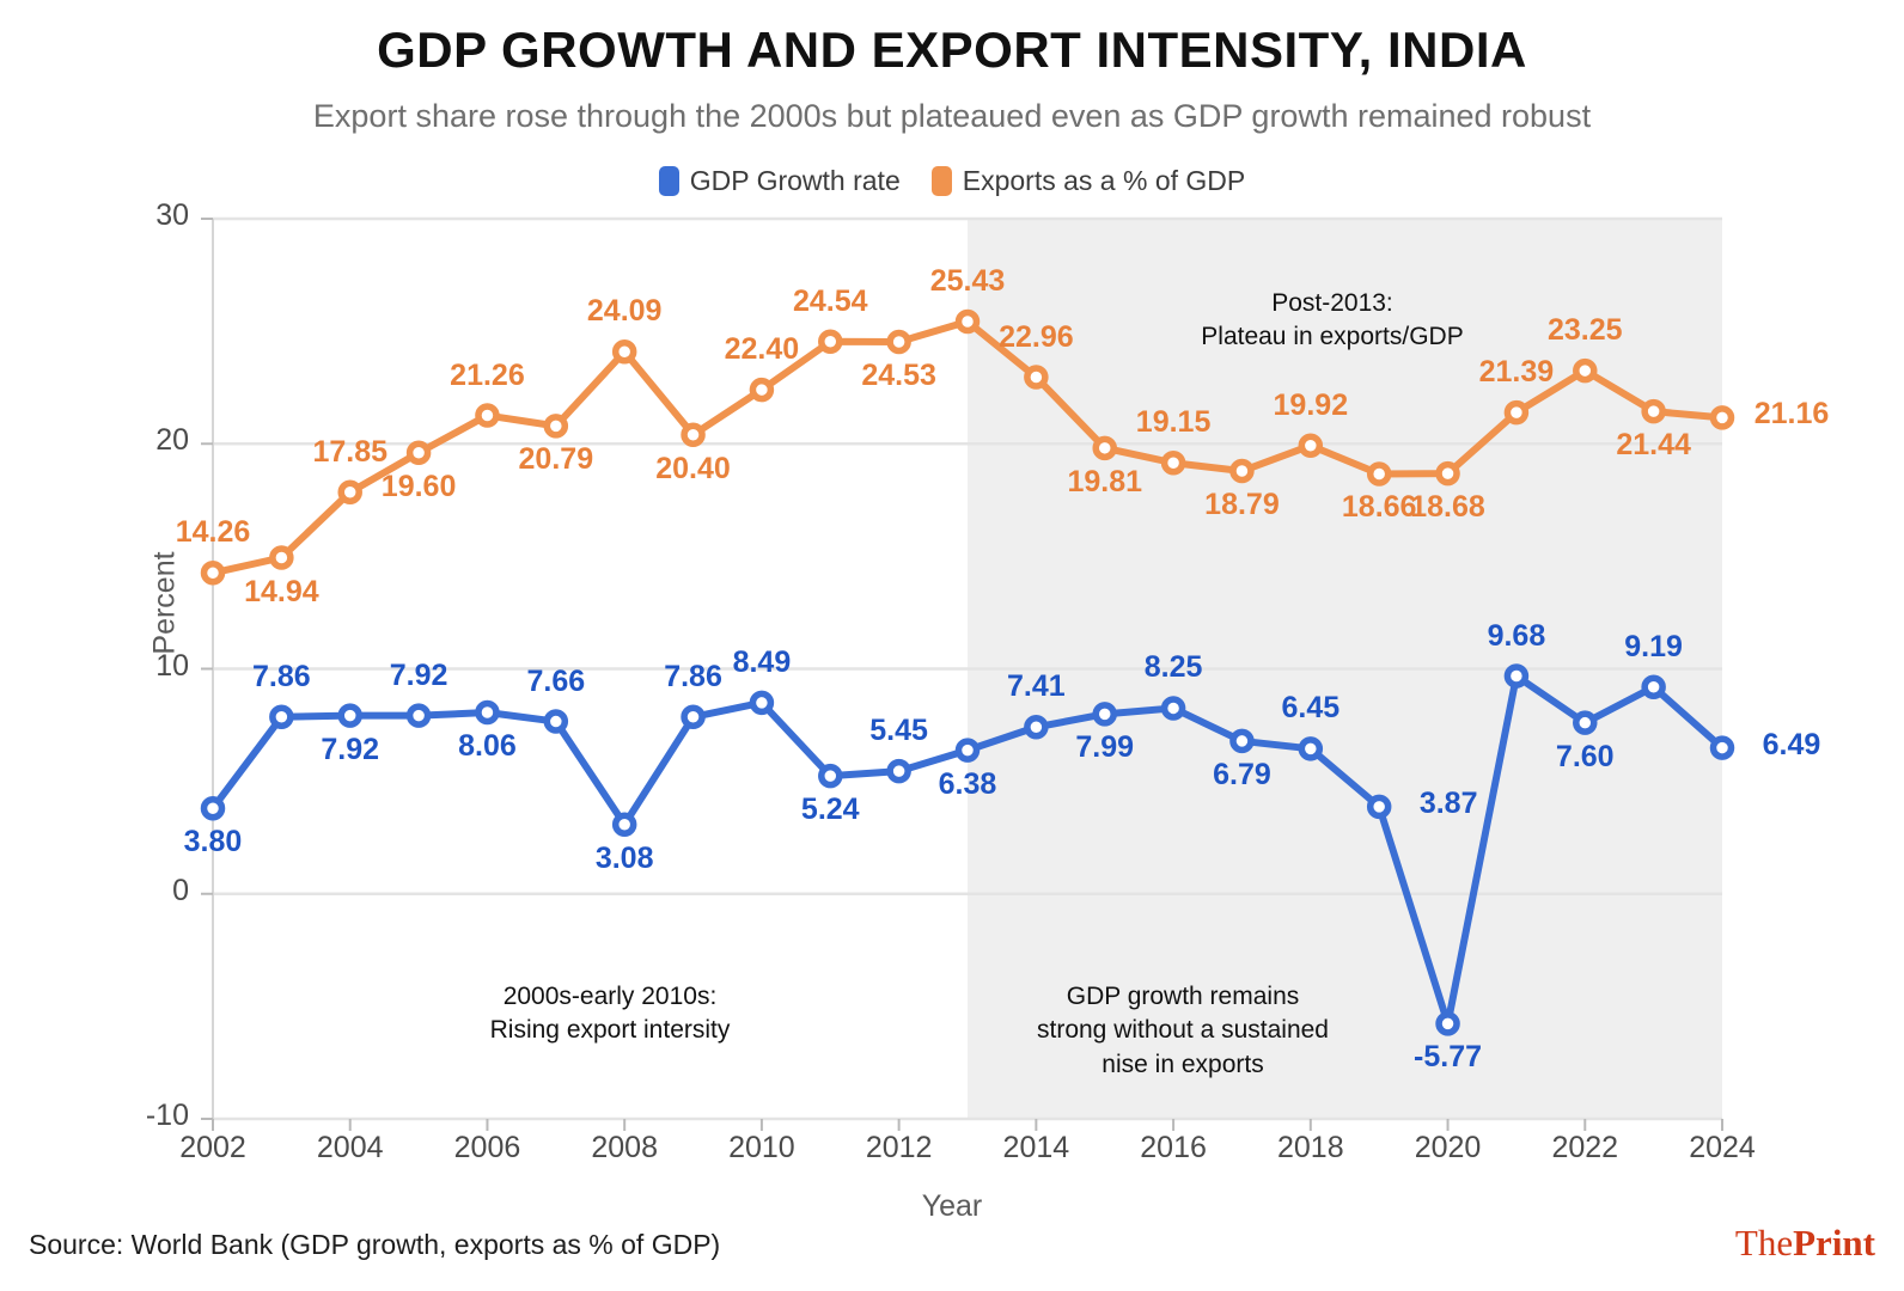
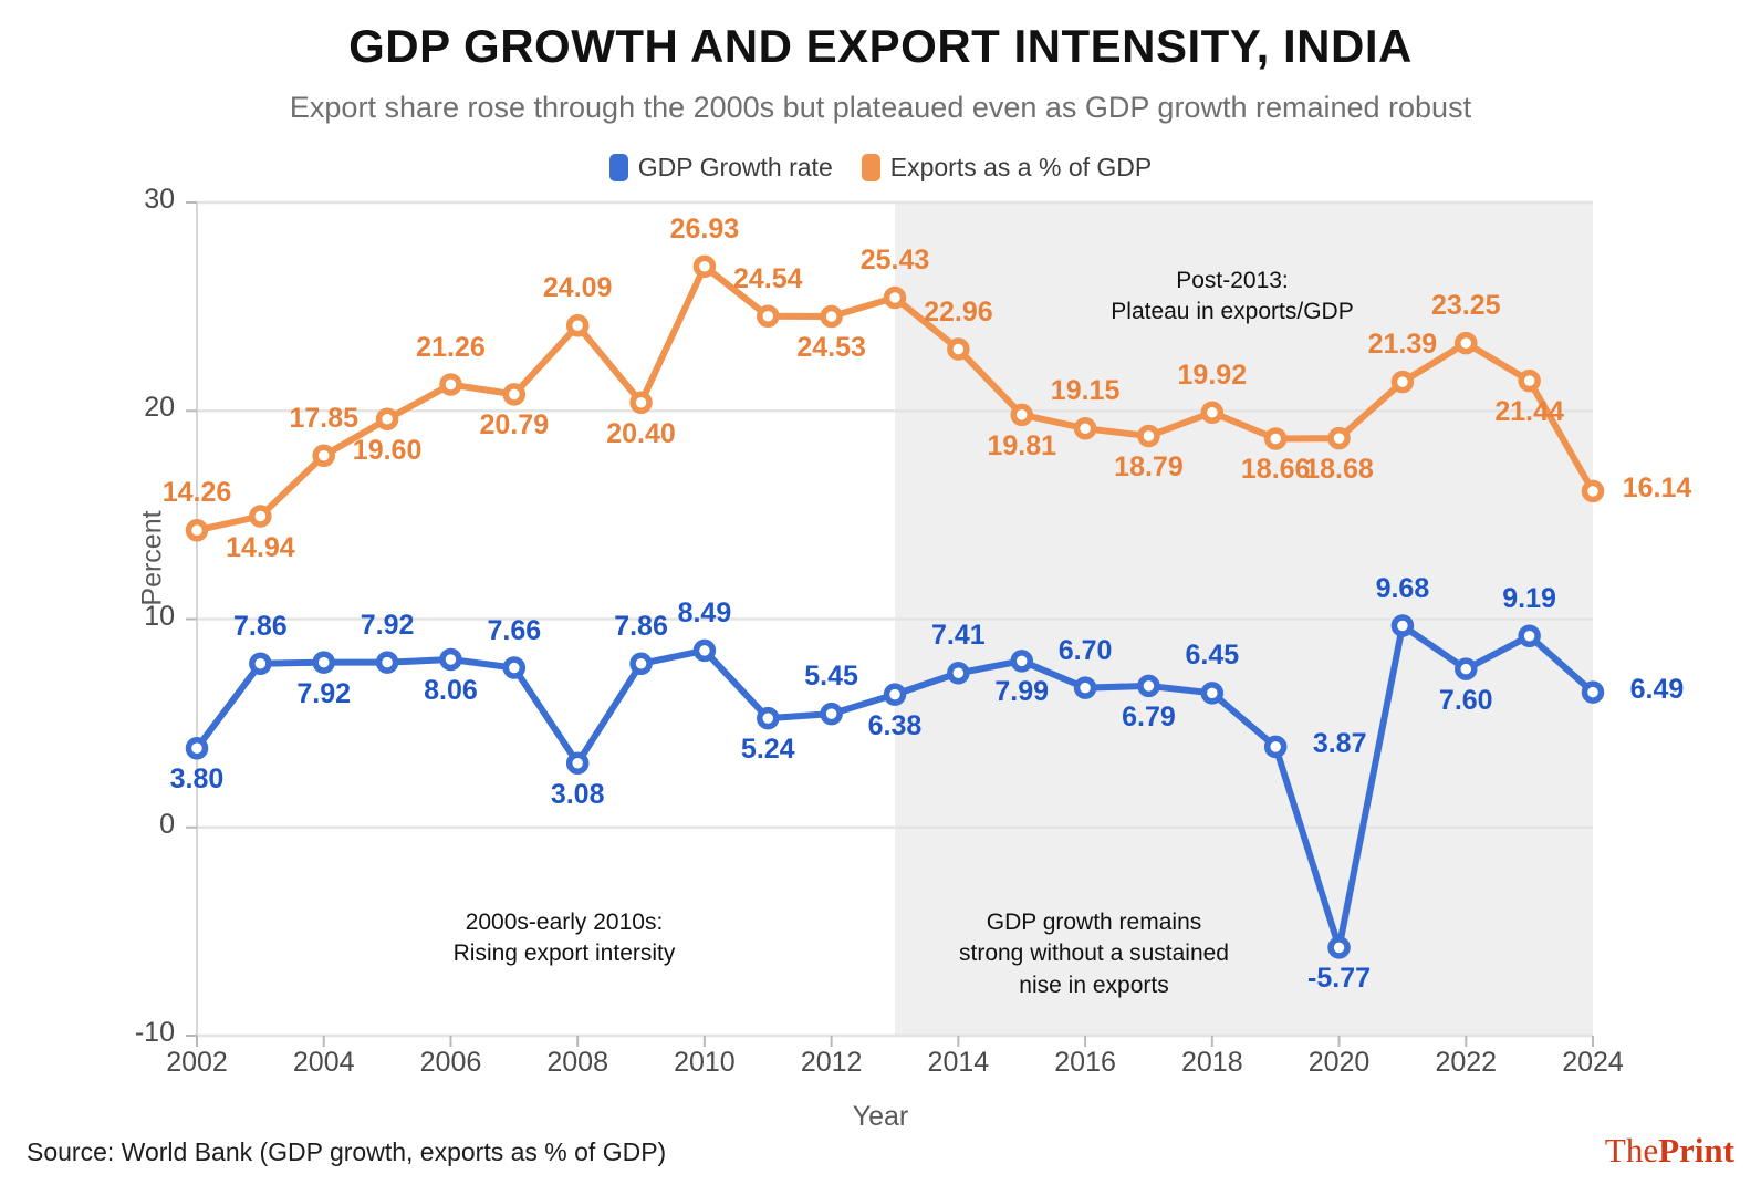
Exports as a % of GDP/2010: 22.40 -> 26.93
GDP Growth rate/2016: 8.25 -> 6.70
Exports as a % of GDP/2024: 21.16 -> 16.14
